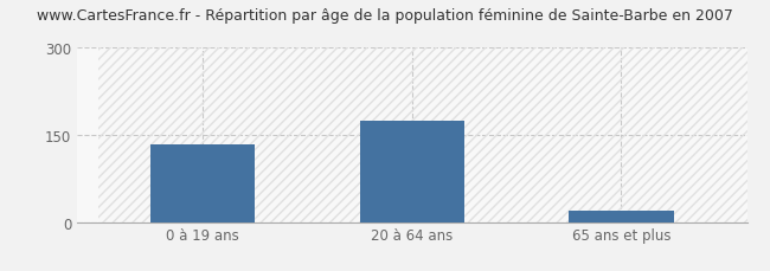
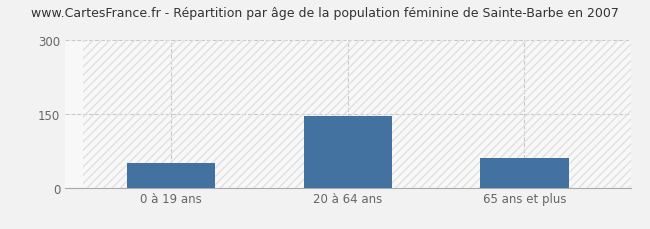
0 à 19 ans: 133 -> 50
20 à 64 ans: 175 -> 145
65 ans et plus: 20 -> 60
